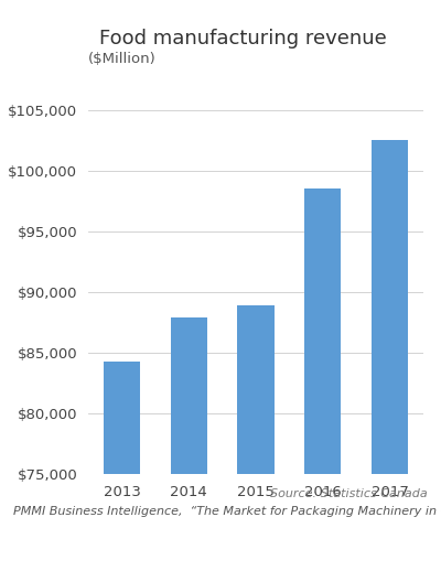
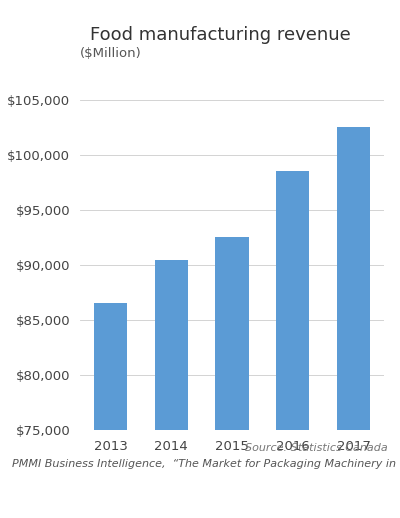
2013: $84,300 -> $86,500
2014: $87,900 -> $90,400
2015: $88,900 -> $92,500
